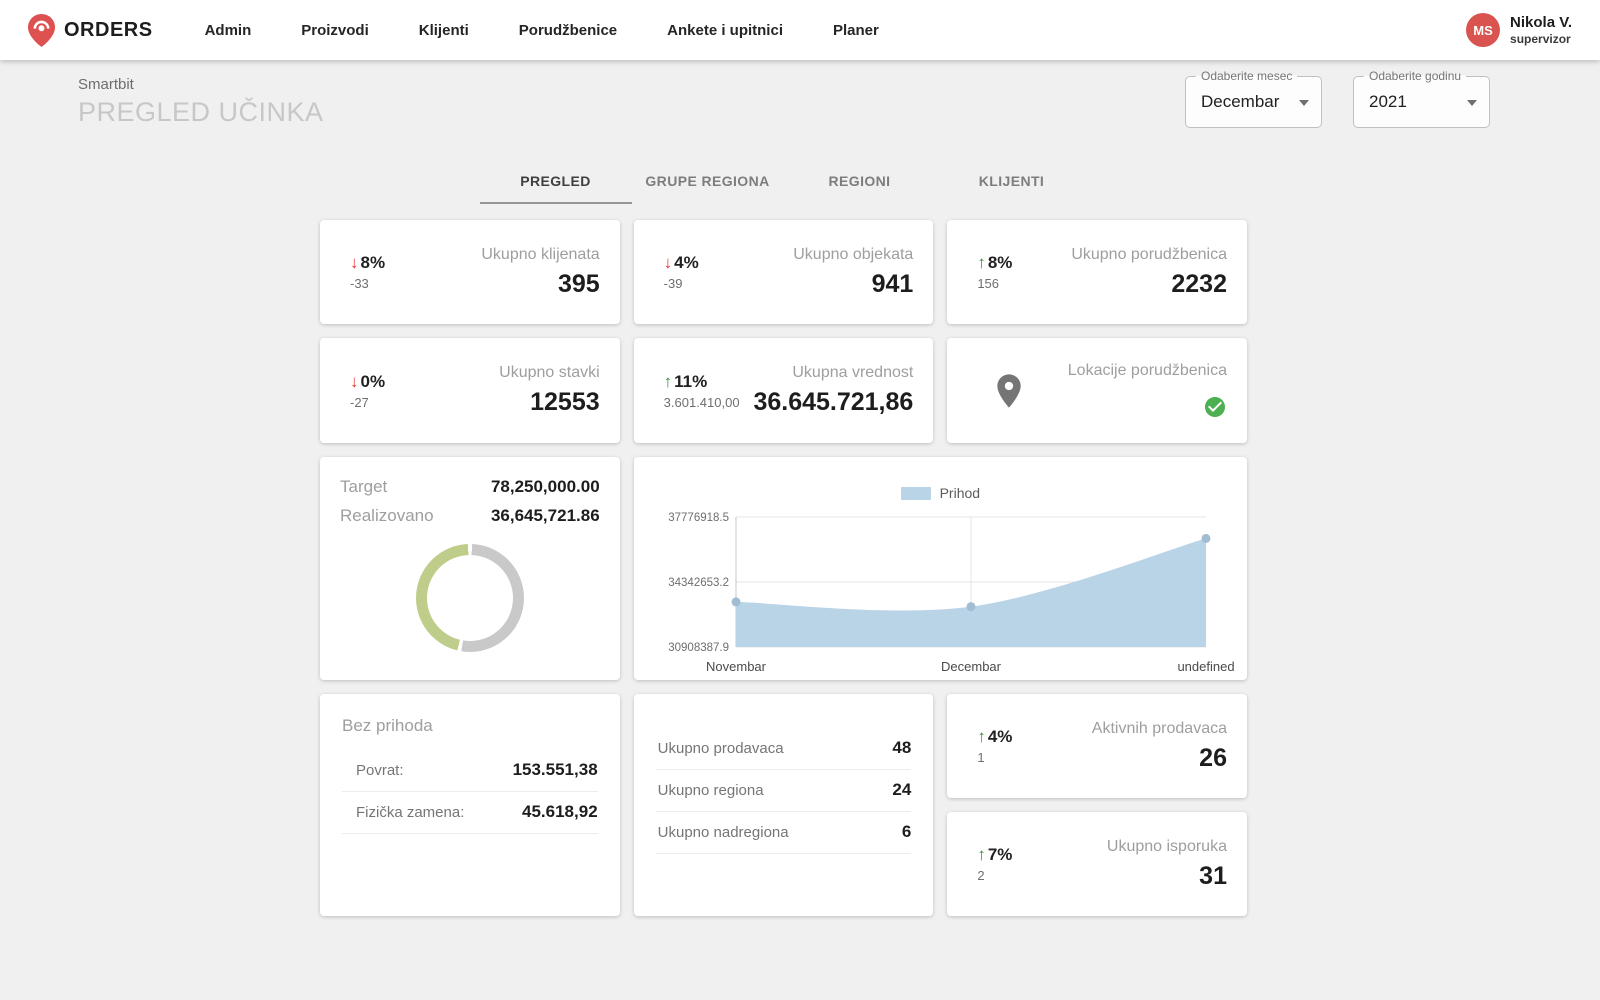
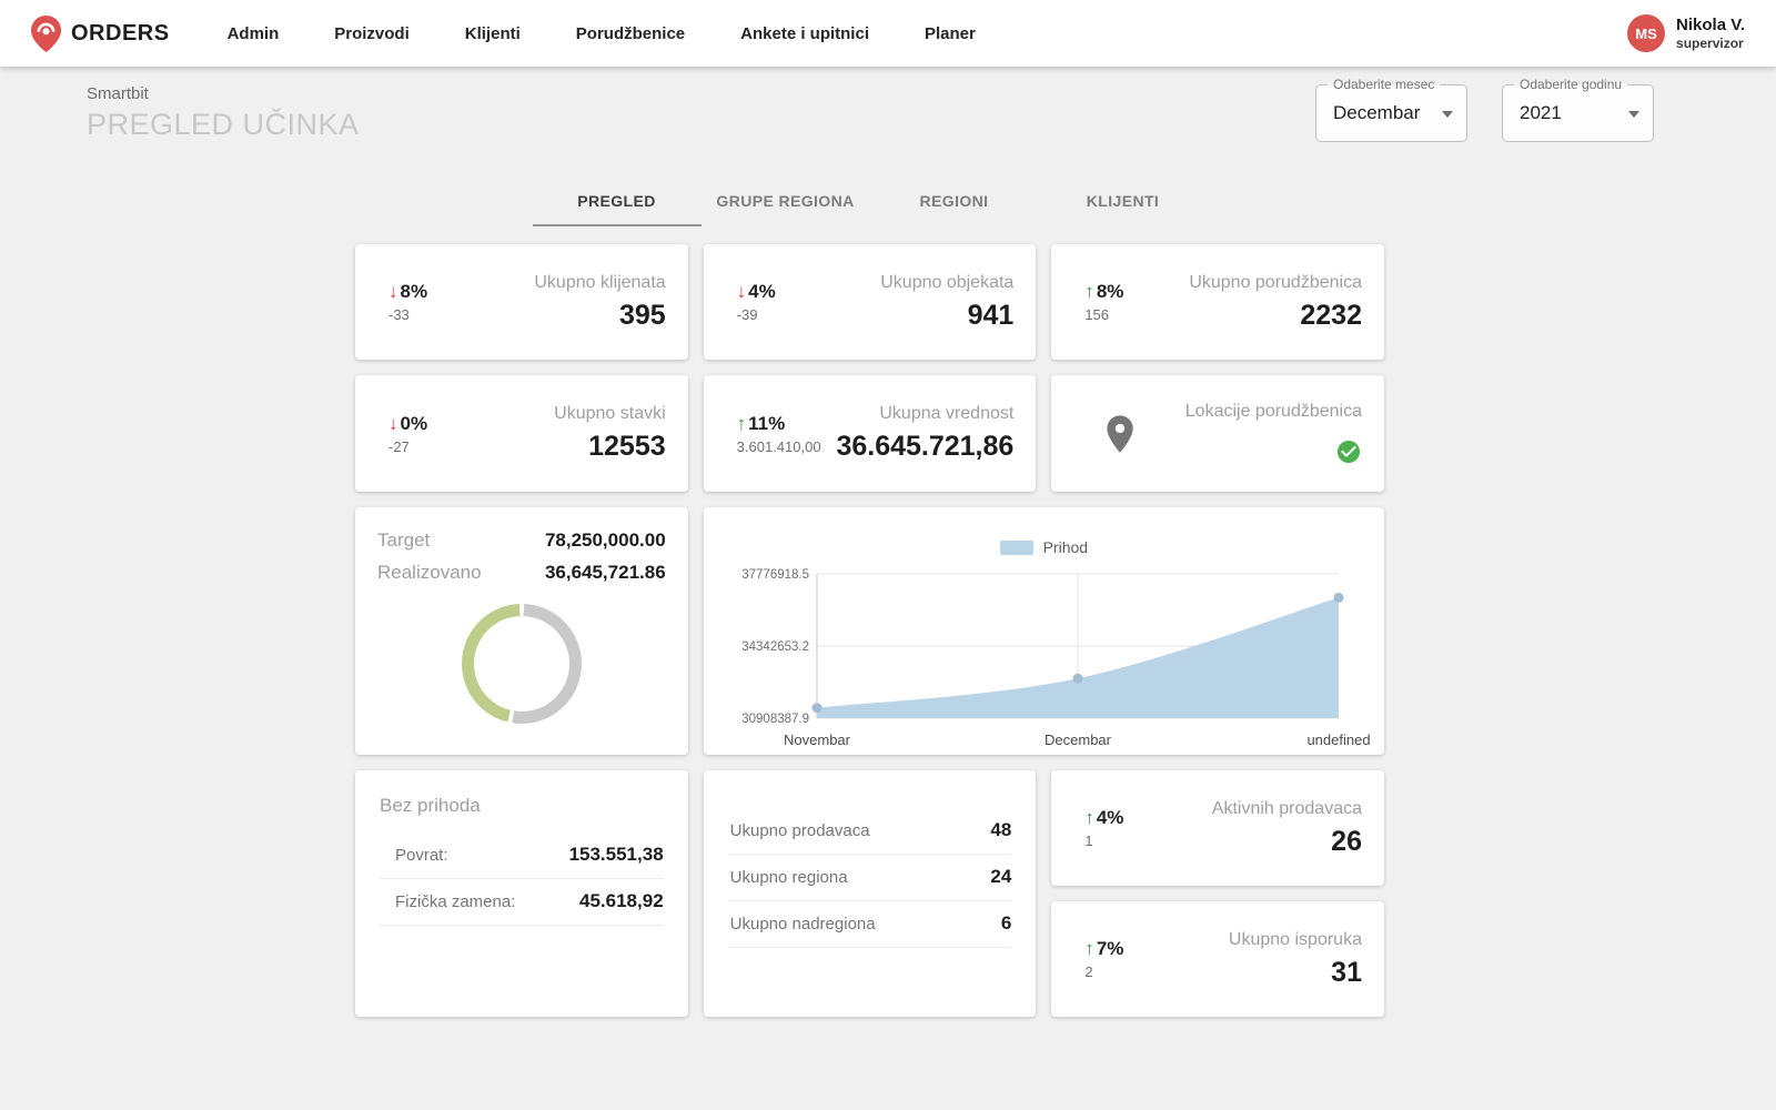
Novembar: 33300000 -> 31400000
Decembar: 33000000 -> 32800000
